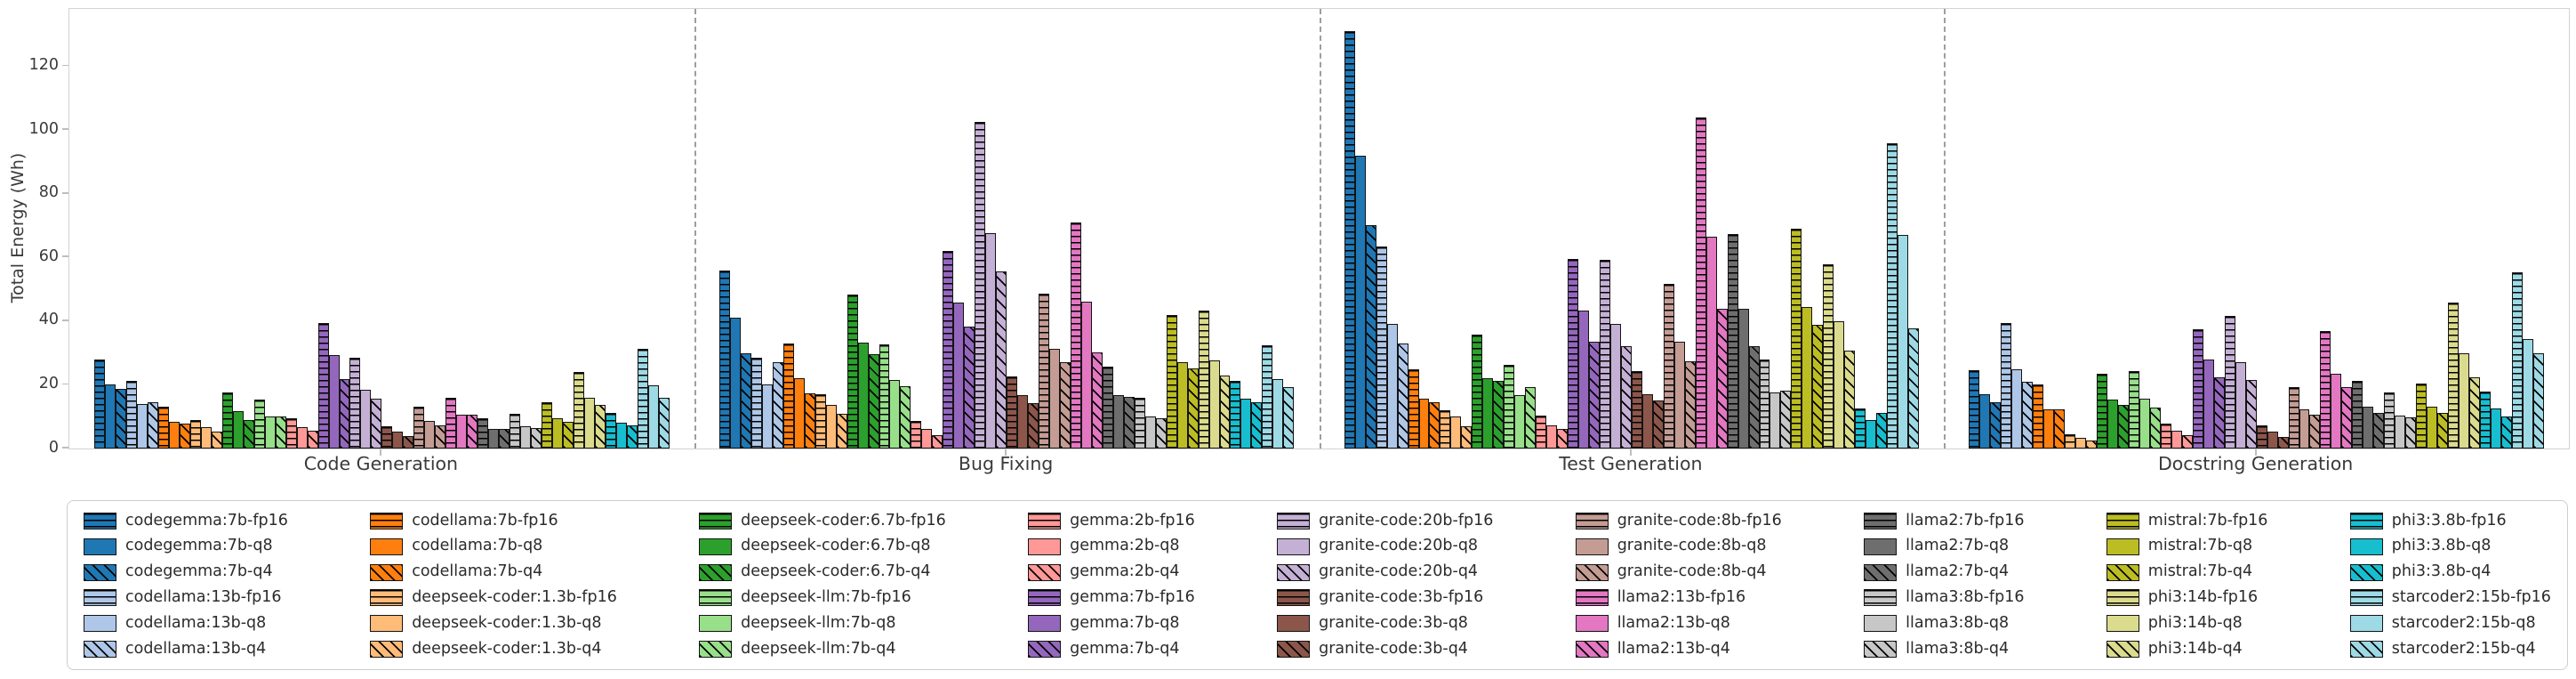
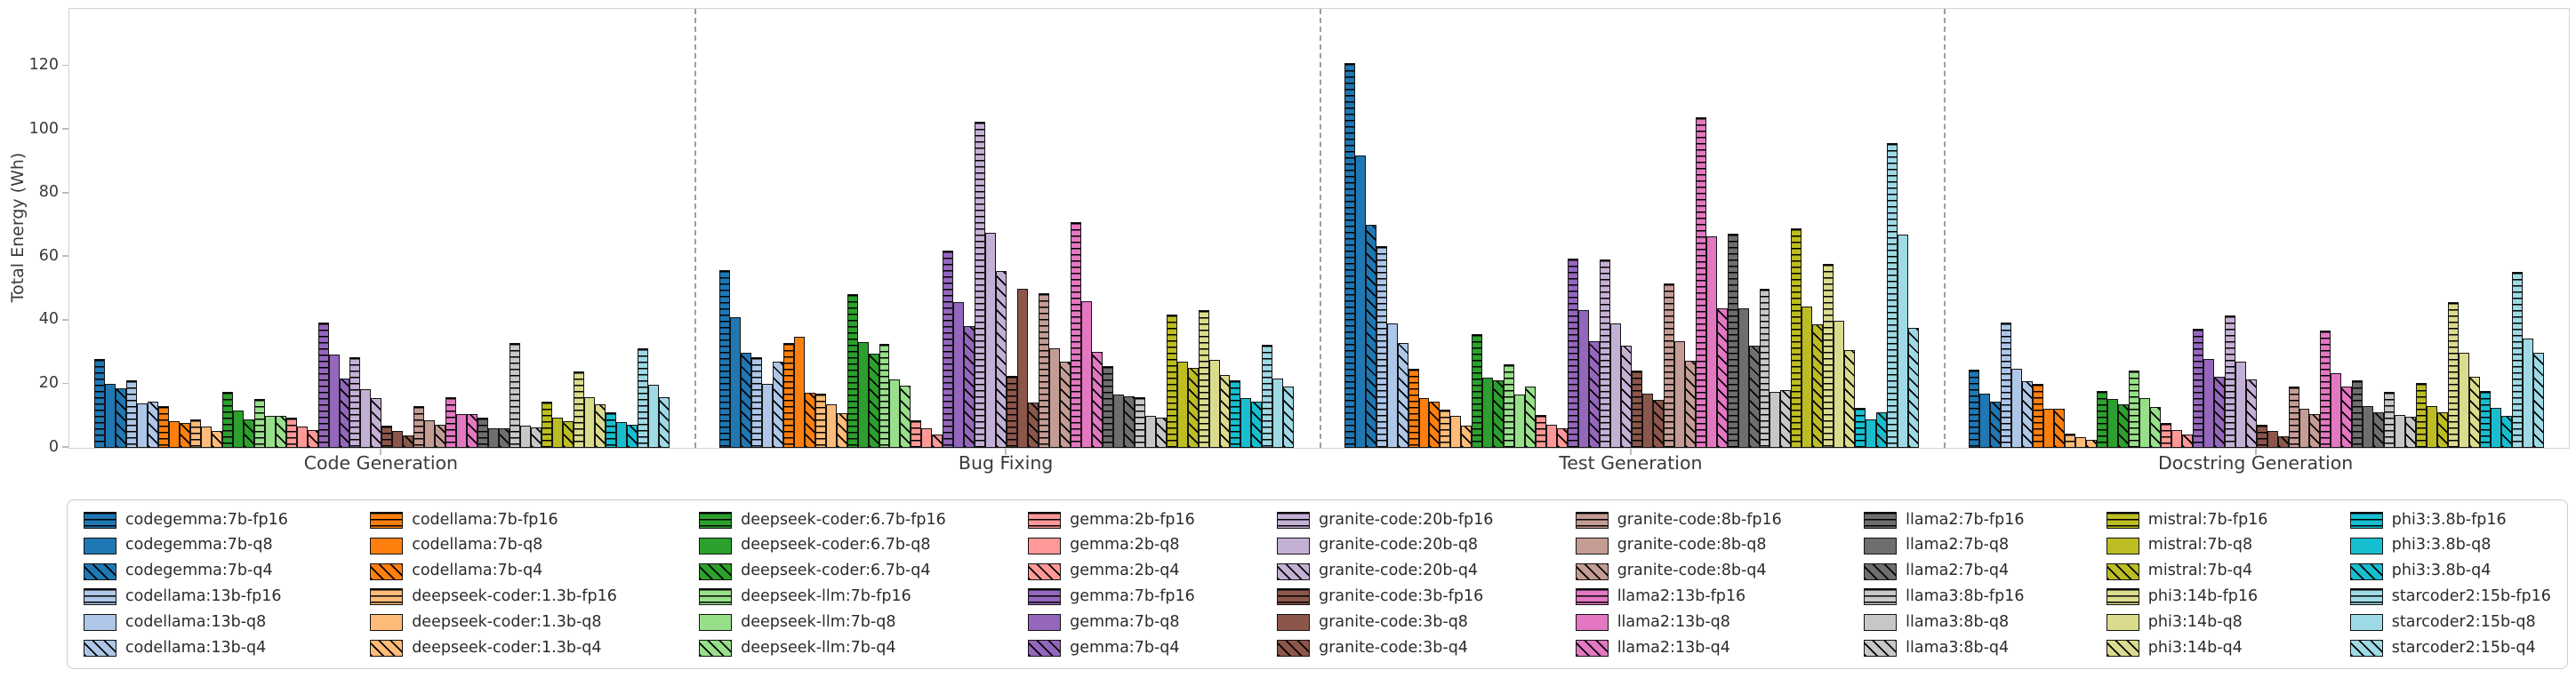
llama3:8b-fp16/Code Generation: 11 -> 33
codellama:7b-q8/Bug Fixing: 22 -> 35
granite-code:3b-q8/Bug Fixing: 17 -> 50
codegemma:7b-fp16/Test Generation: 131 -> 121
llama3:8b-fp16/Test Generation: 28 -> 50
deepseek-coder:6.7b-fp16/Docstring Generation: 24 -> 18
